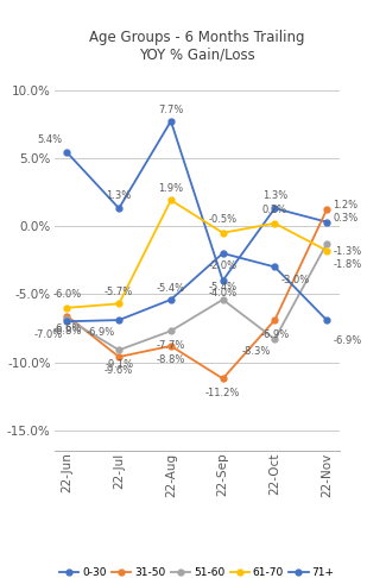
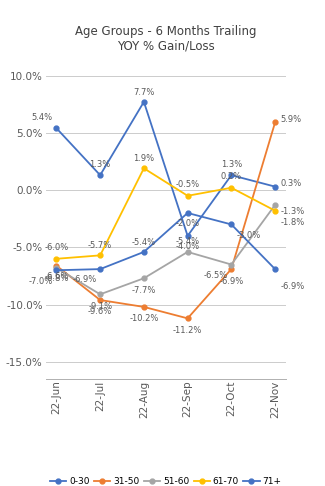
31-50/22-Aug: -8.8% -> -10.2%
51-60/22-Oct: -8.3% -> -6.5%
31-50/22-Nov: 1.2% -> 5.9%
